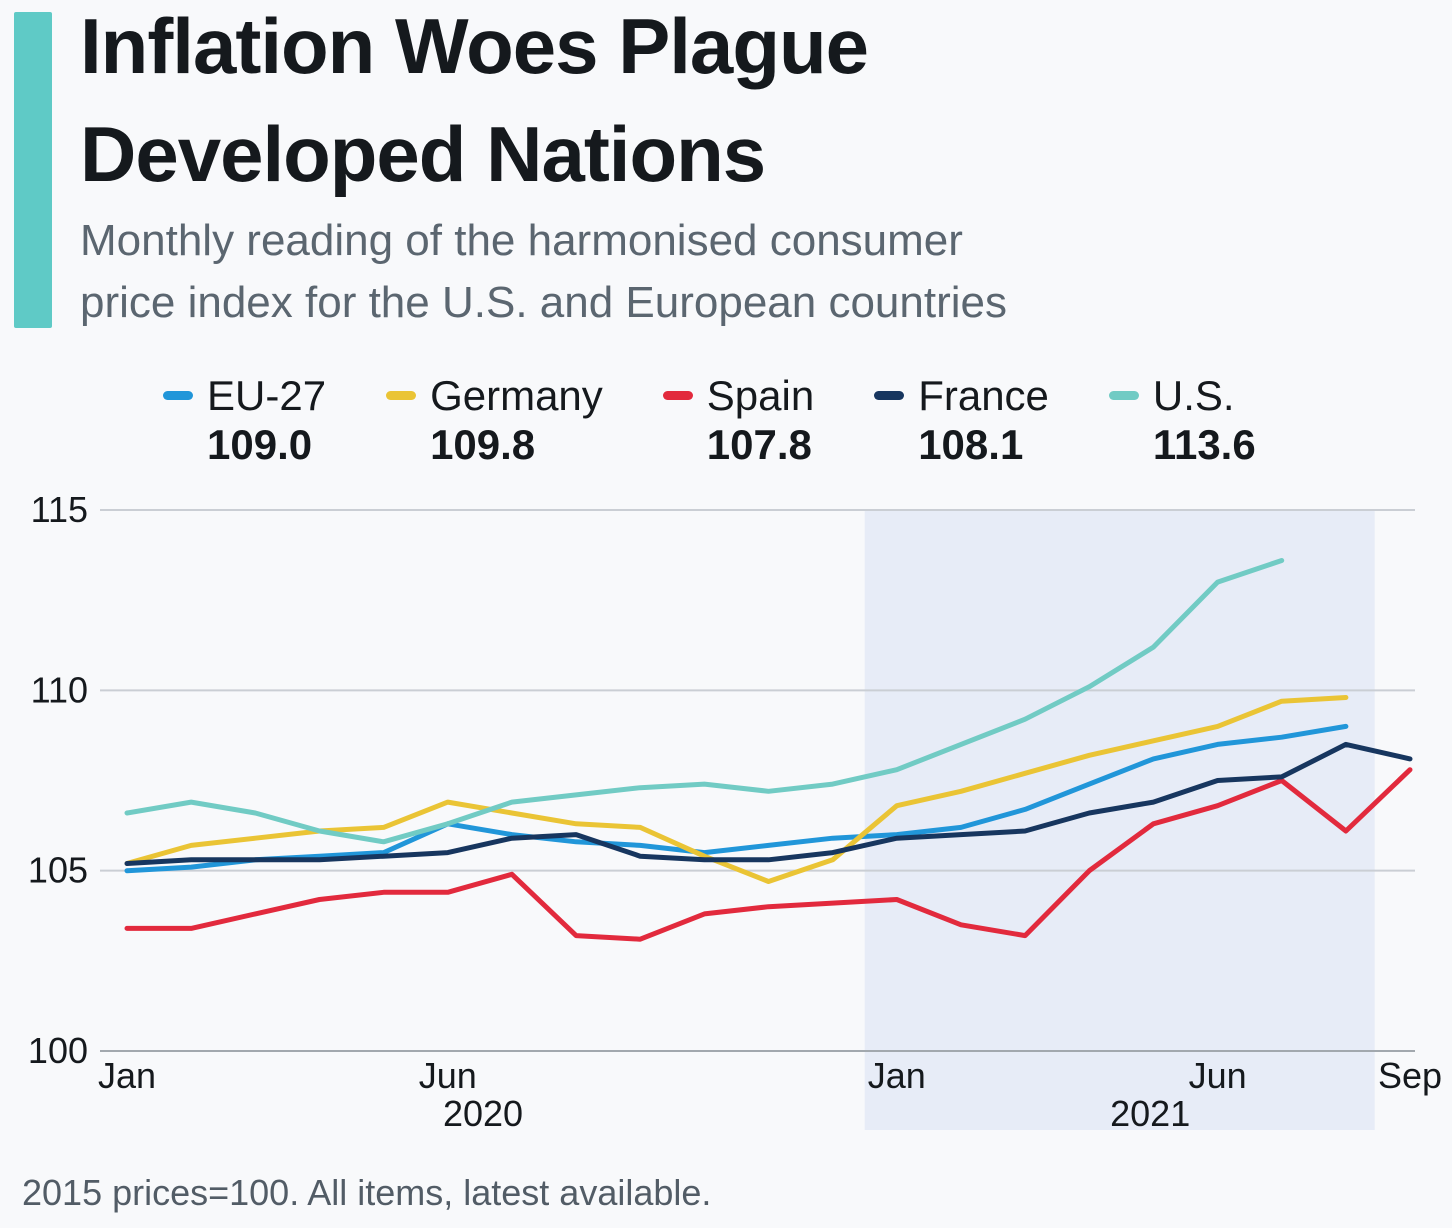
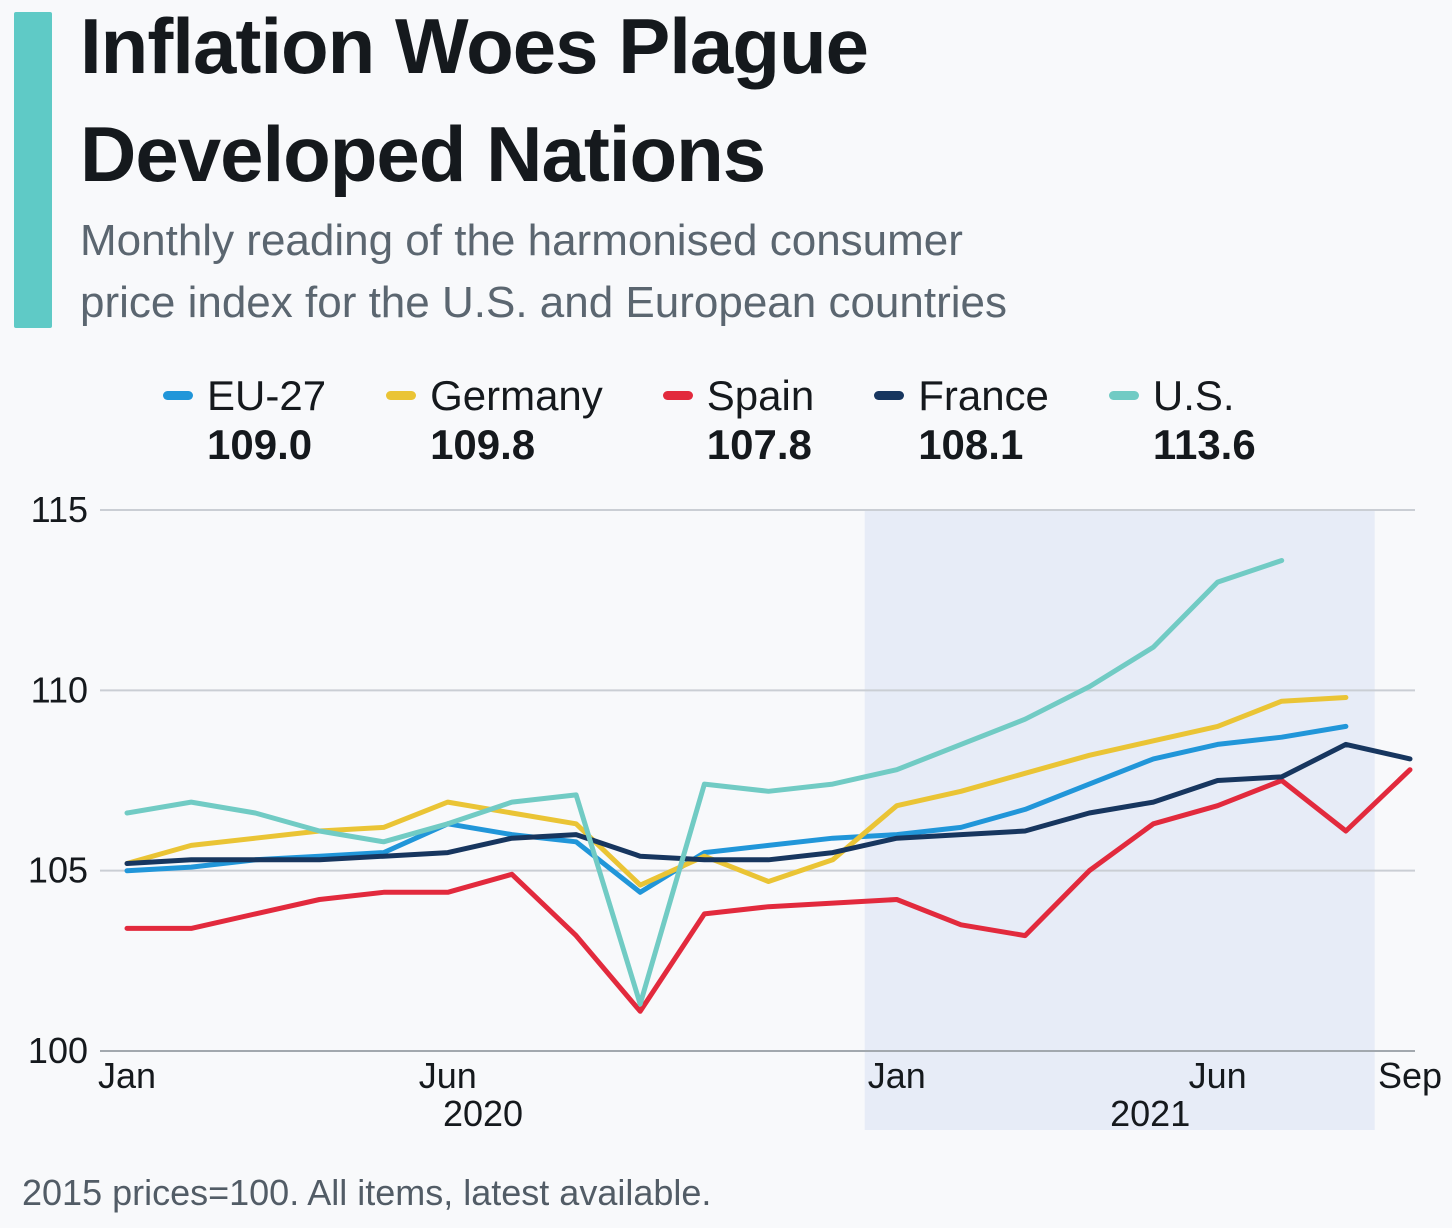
EU-27/Sep 2020: 105.7 -> 104.4
Germany/Sep 2020: 106.2 -> 104.6
Spain/Sep 2020: 103.1 -> 101.1
U.S./Sep 2020: 107.3 -> 101.3
